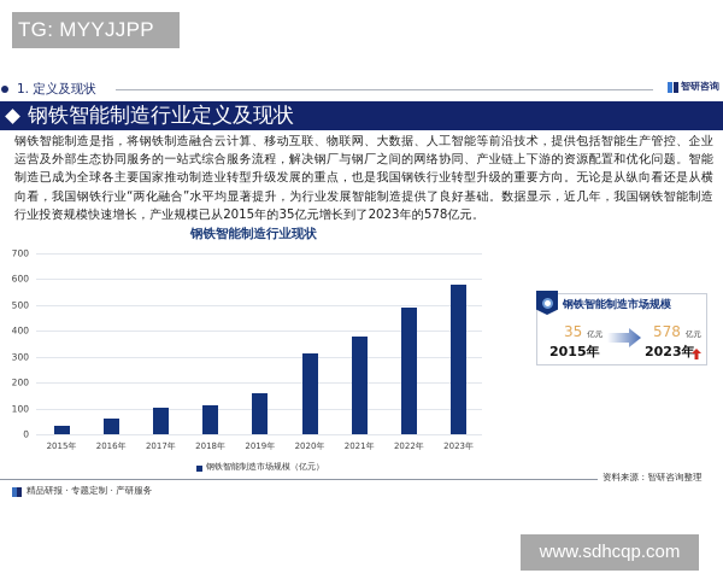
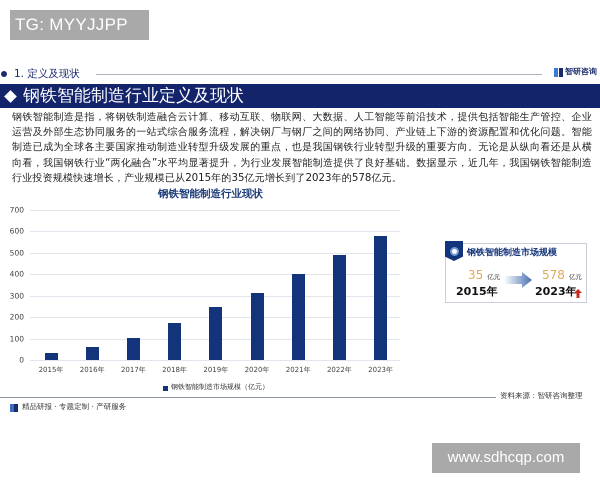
2018年: 110 -> 170
2019年: 160 -> 250
2021年: 380 -> 400
